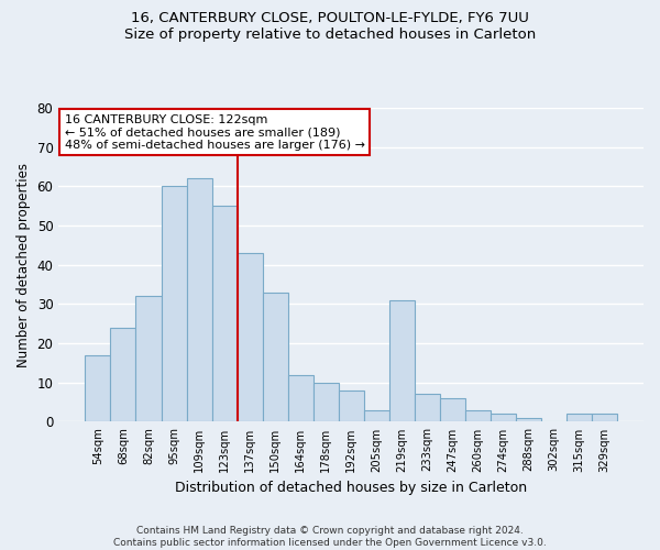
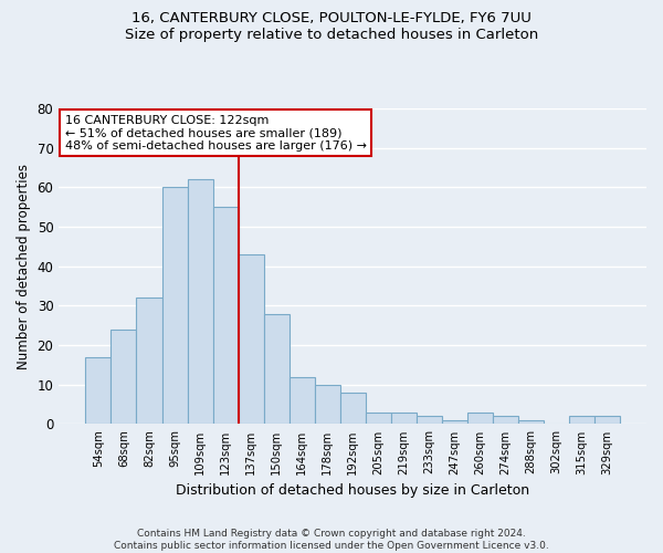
150sqm: 33 -> 28
219sqm: 31 -> 3
233sqm: 7 -> 2
247sqm: 6 -> 1
